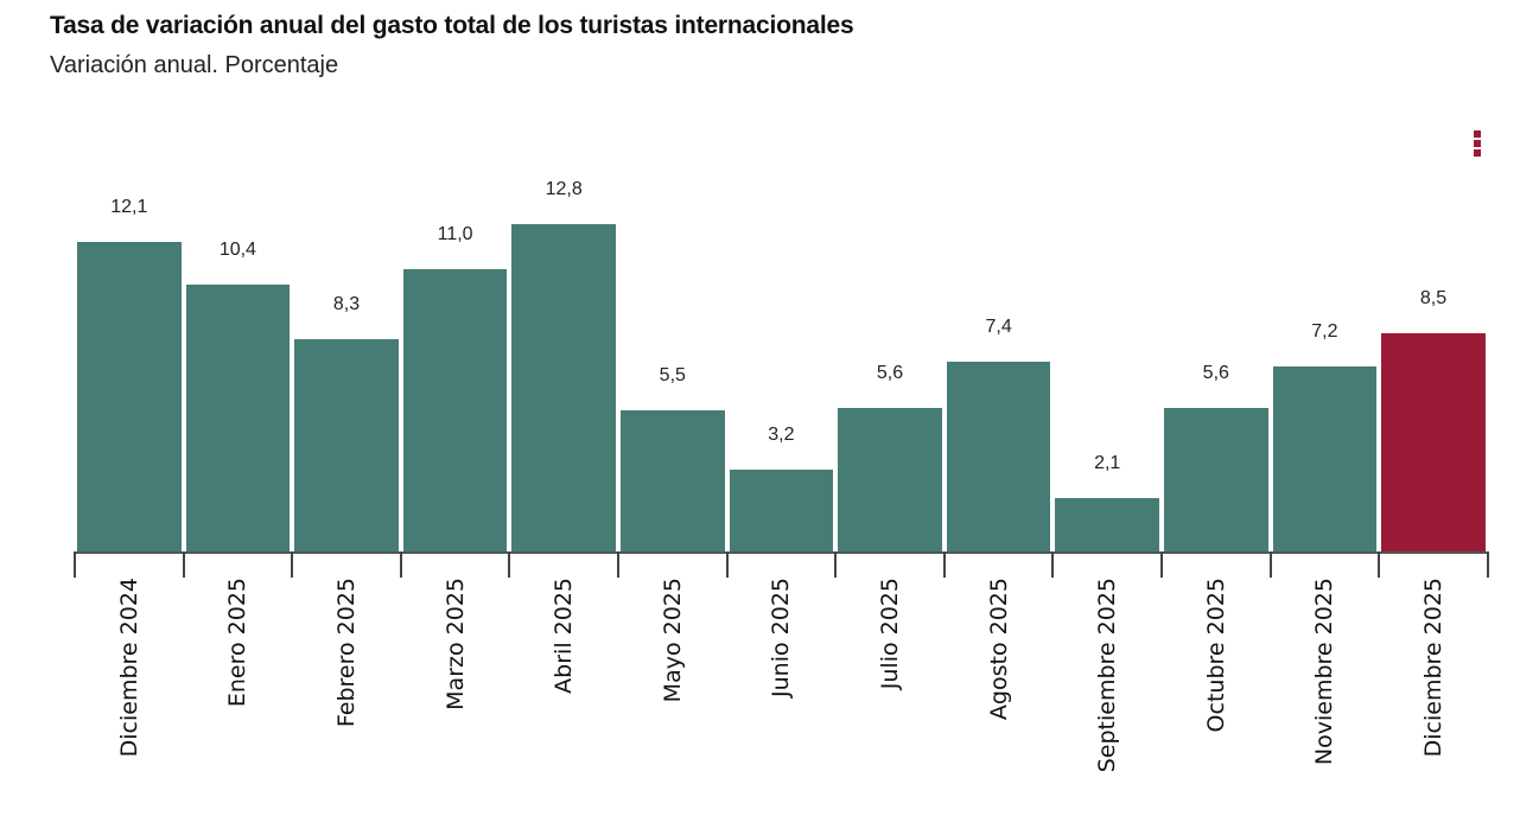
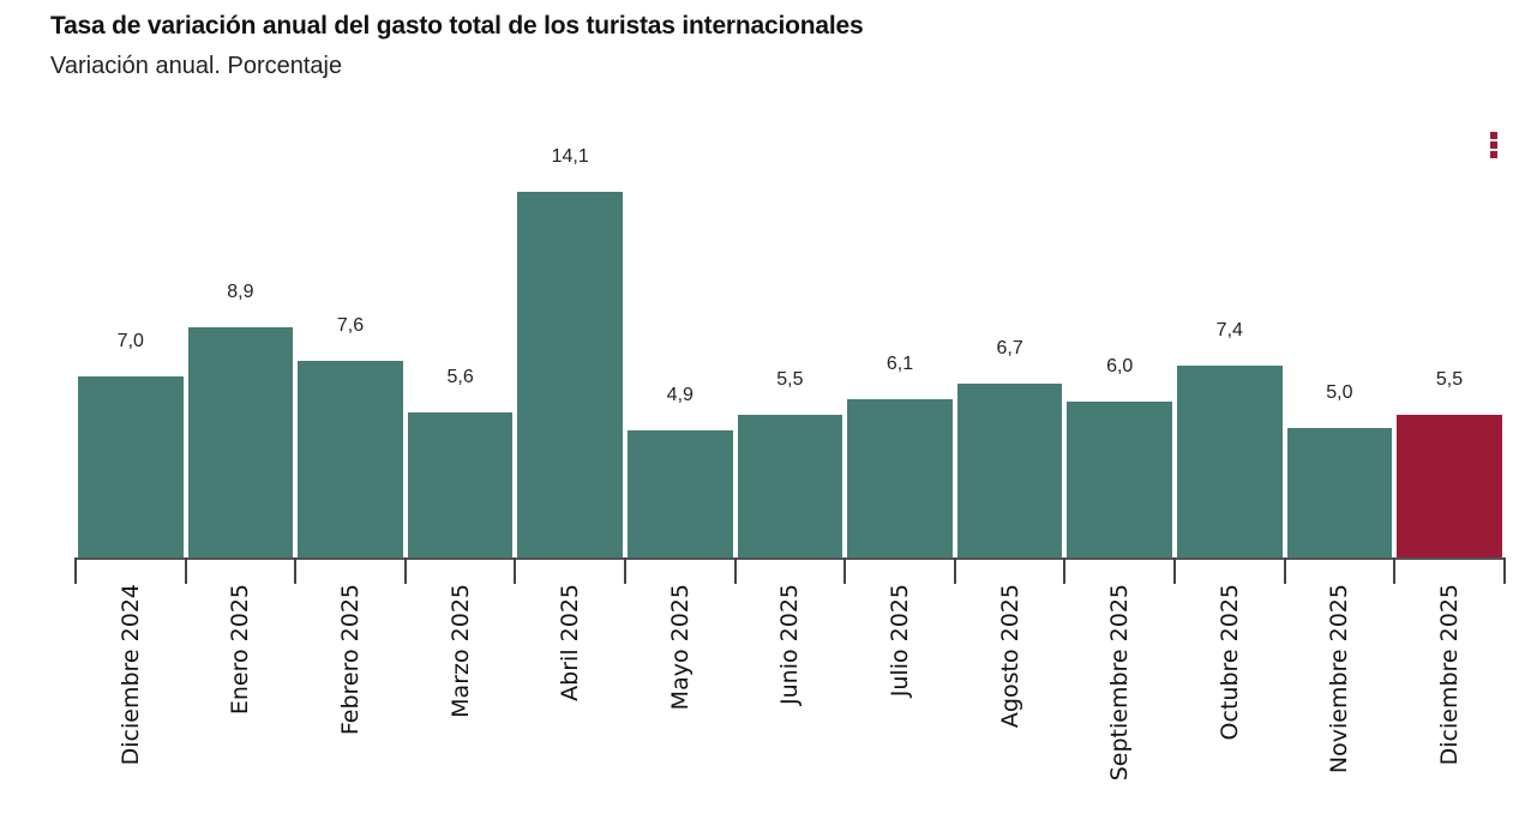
Diciembre 2024: 12,1 -> 7,0
Enero 2025: 10,4 -> 8,9
Febrero 2025: 8,3 -> 7,6
Marzo 2025: 11,0 -> 5,6
Abril 2025: 12,8 -> 14,1
Mayo 2025: 5,5 -> 4,9
Junio 2025: 3,2 -> 5,5
Julio 2025: 5,6 -> 6,1
Agosto 2025: 7,4 -> 6,7
Septiembre 2025: 2,1 -> 6,0
Octubre 2025: 5,6 -> 7,4
Noviembre 2025: 7,2 -> 5,0
Diciembre 2025: 8,5 -> 5,5
